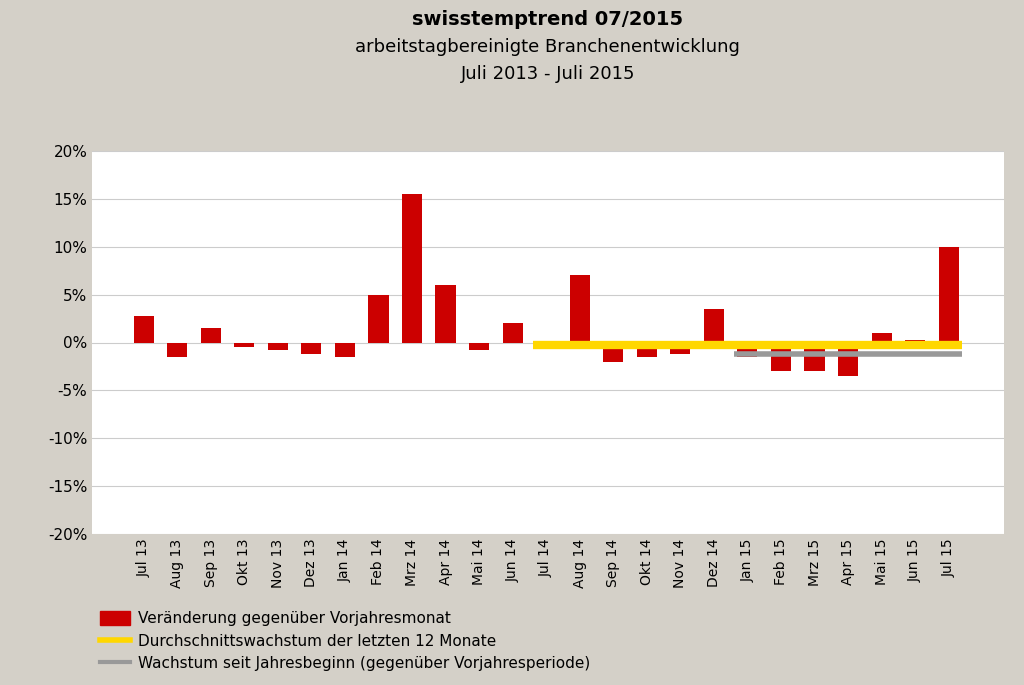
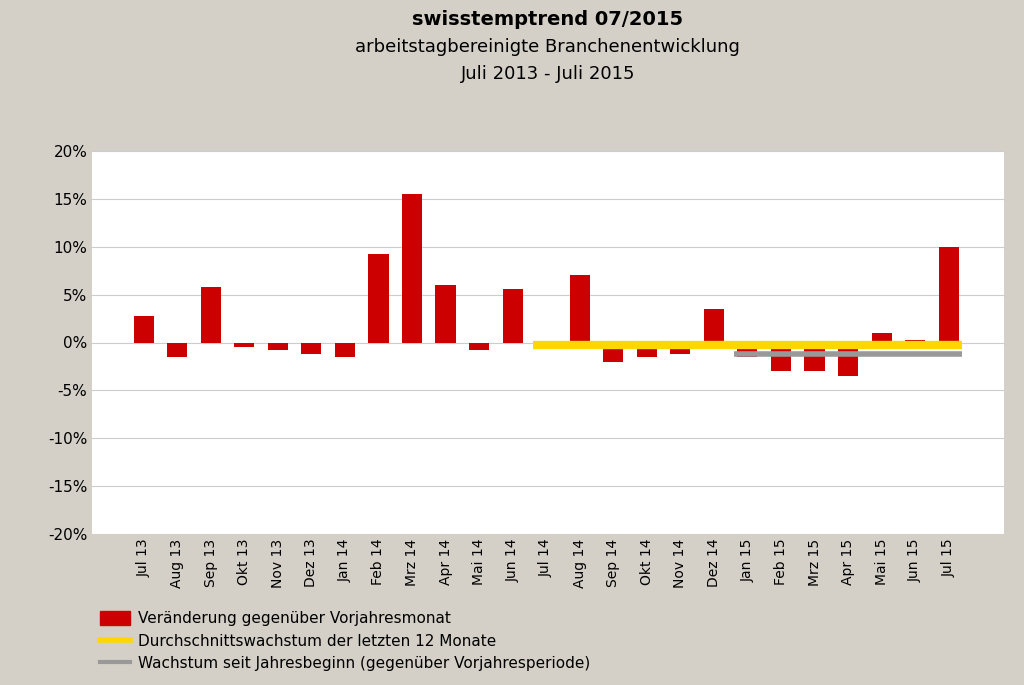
Sep 13: 1.5% -> 5.8%
Feb 14: 5.0% -> 9.2%
Jun 14: 2.0% -> 5.6%
